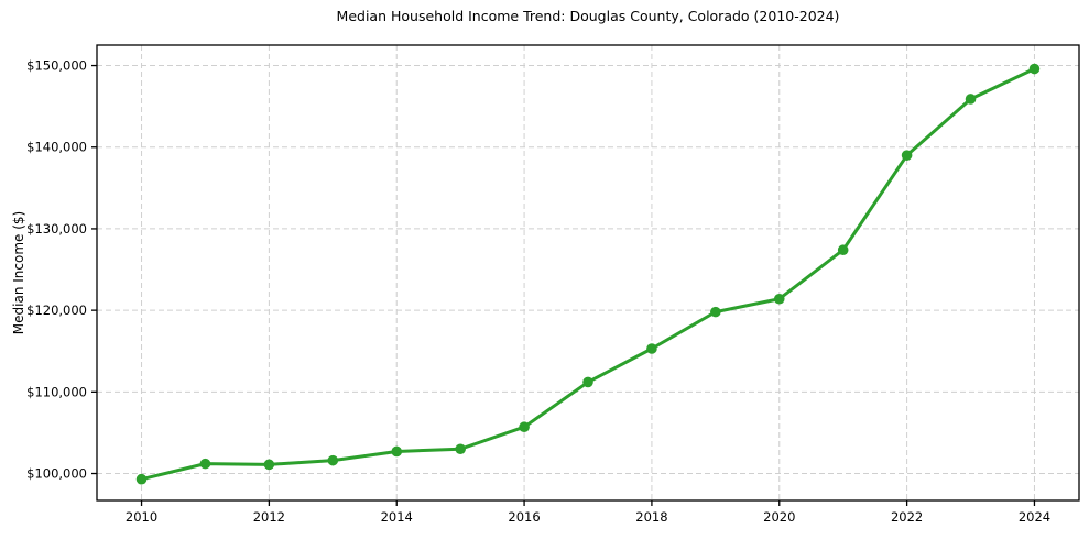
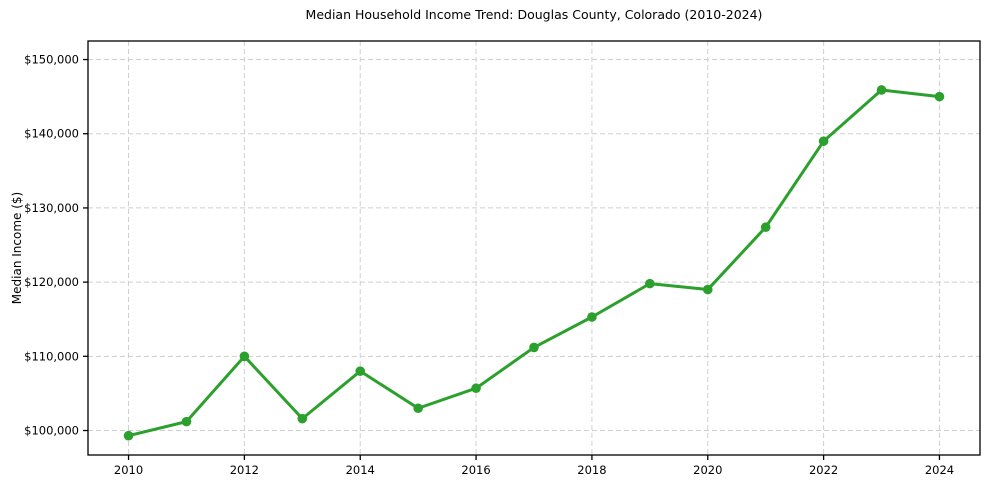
2012: $101000 -> $110000
2014: $103000 -> $108000
2020: $121000 -> $119000
2024: $150000 -> $145000
